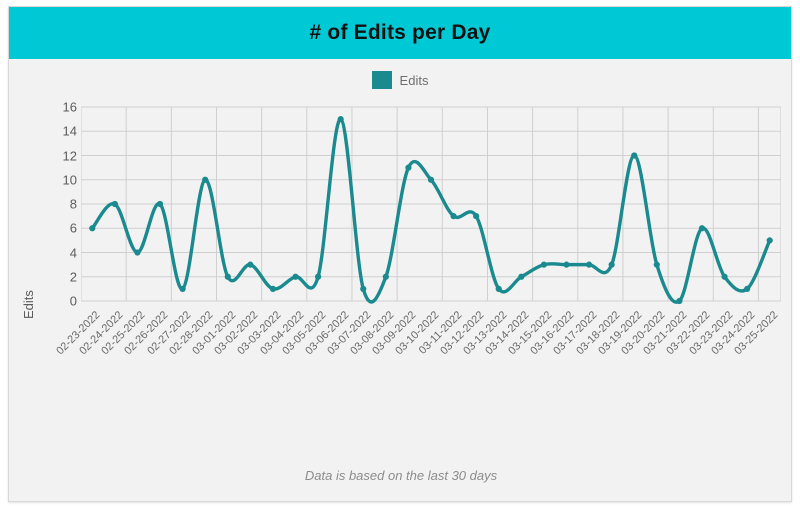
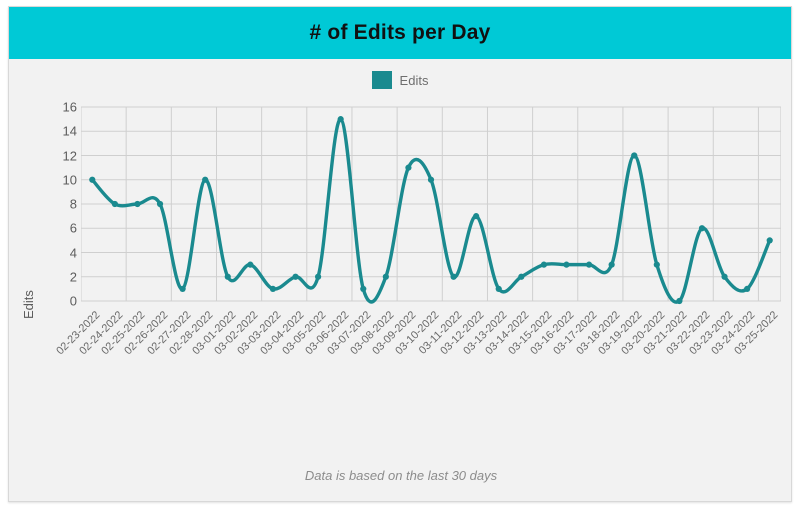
02-23-2022: 6 -> 10
02-25-2022: 4 -> 8
03-11-2022: 7 -> 2
